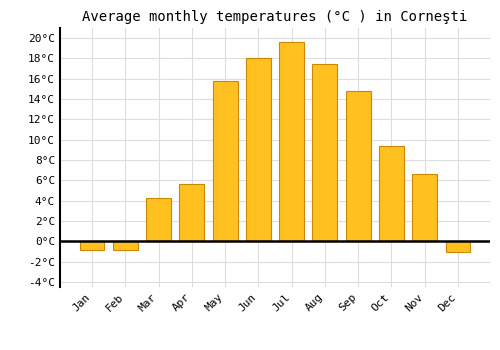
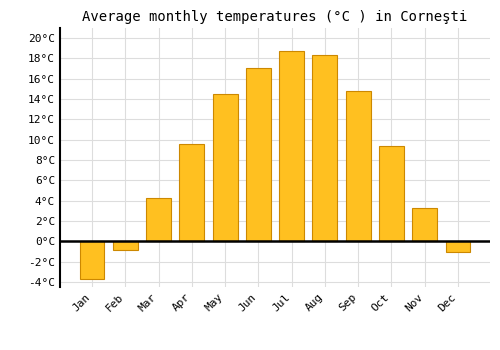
Jan: -0.9°C -> -3.7°C
Apr: 5.6°C -> 9.6°C
May: 15.8°C -> 14.5°C
Jun: 18.0°C -> 17.1°C
Jul: 19.6°C -> 18.7°C
Aug: 17.5°C -> 18.3°C
Nov: 6.6°C -> 3.3°C
